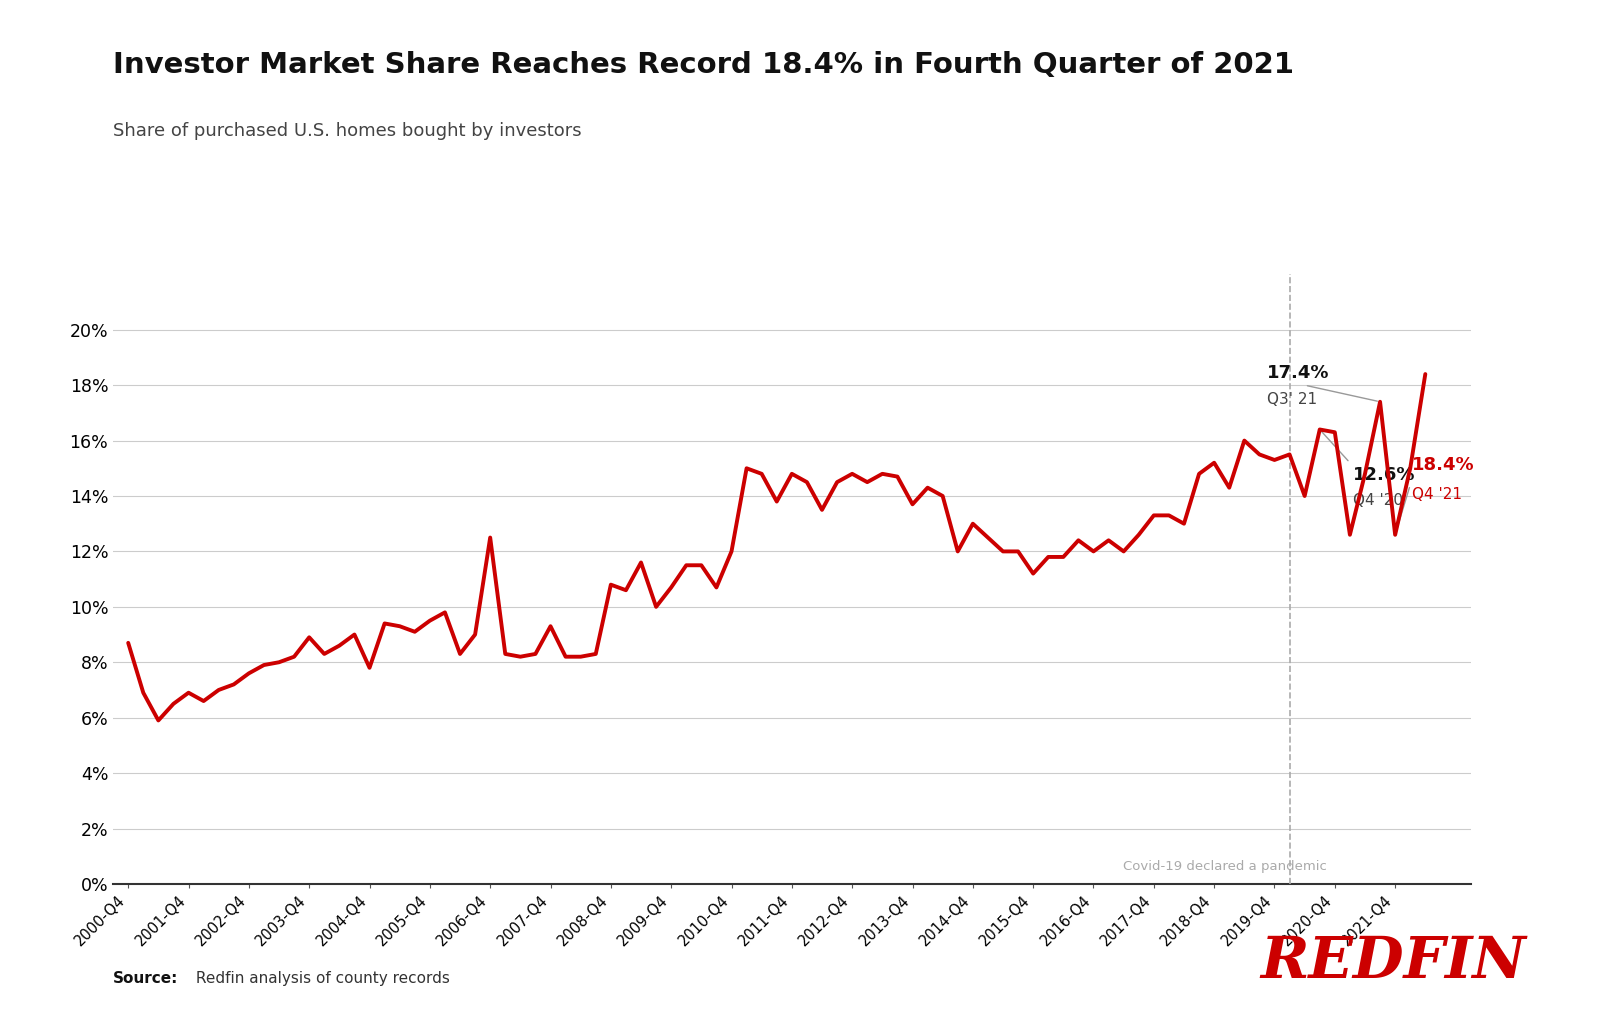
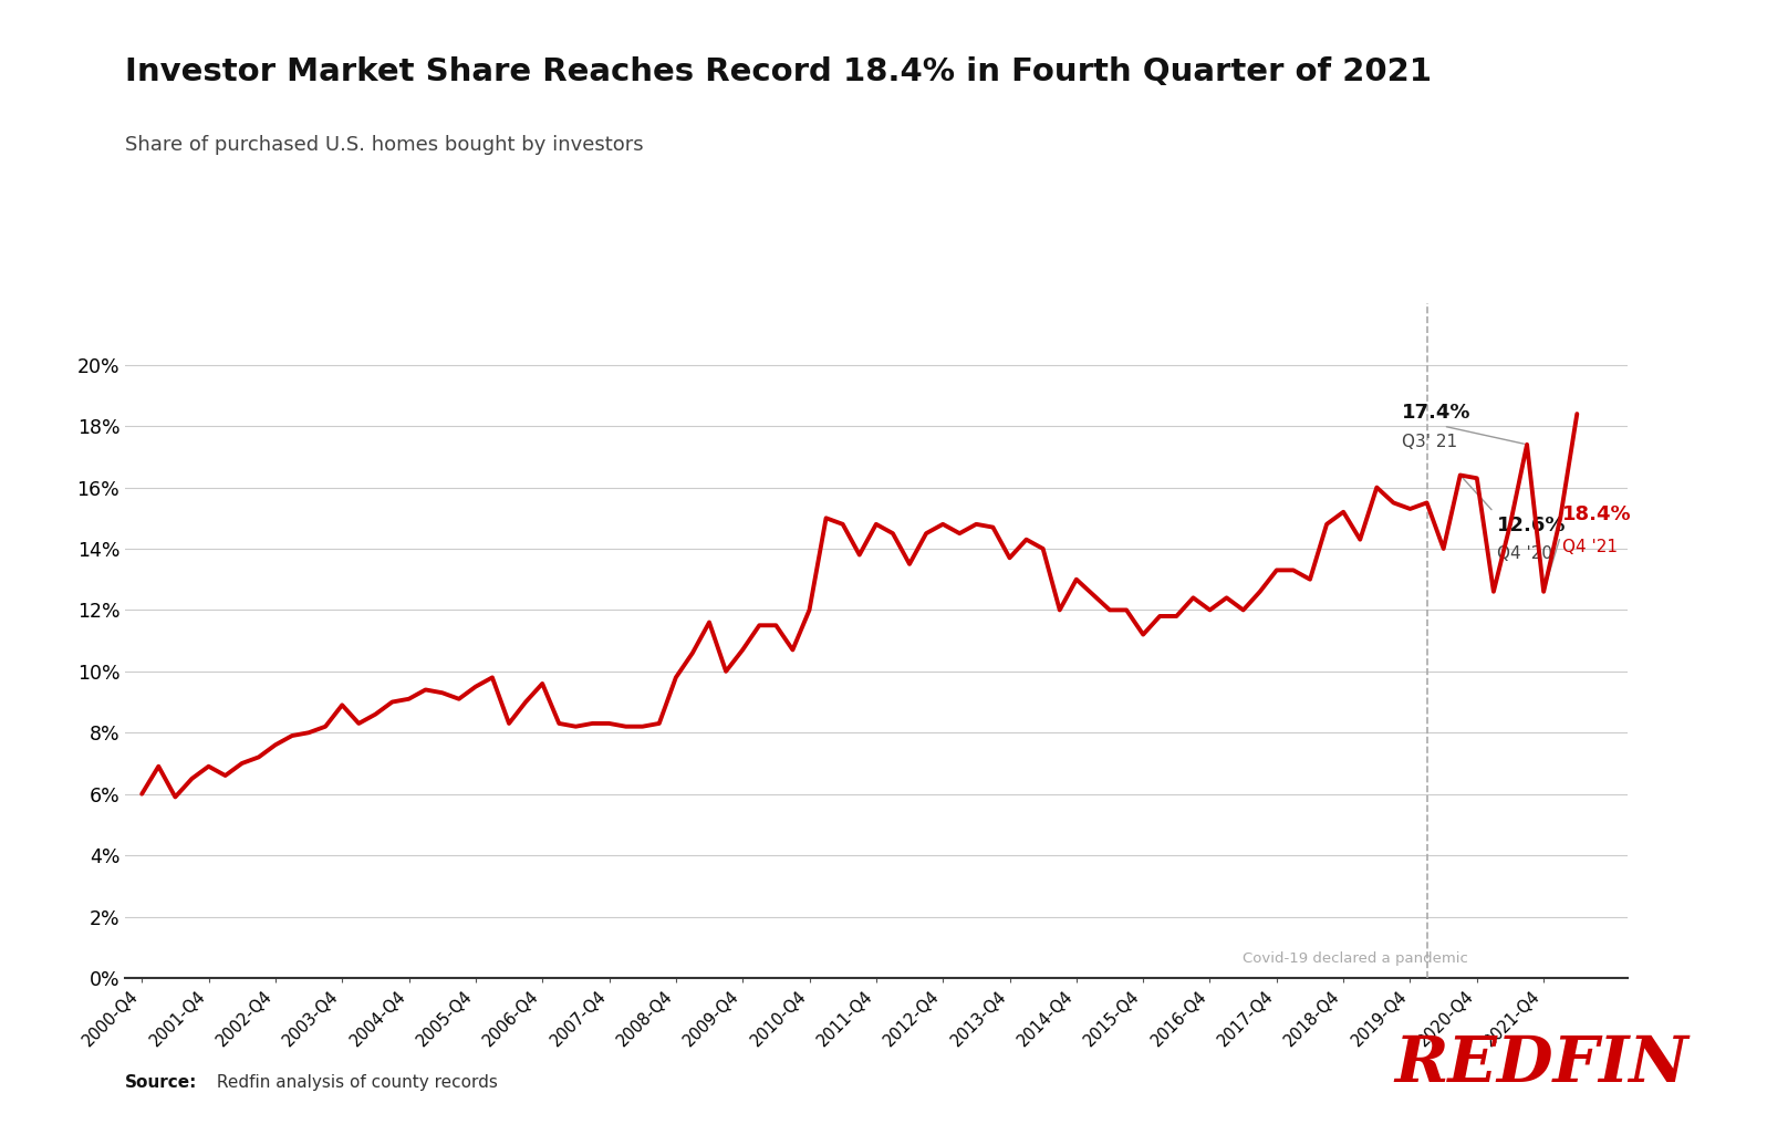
2000-Q4: 8.7% -> 6.0%
2004-Q4: 7.8% -> 9.1%
2006-Q4: 12.5% -> 9.6%
2007-Q4: 9.3% -> 8.3%
2008-Q4: 10.8% -> 9.8%
